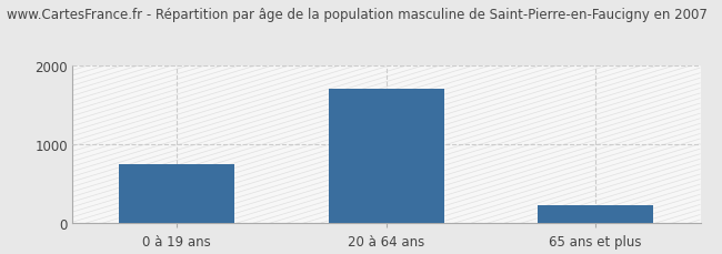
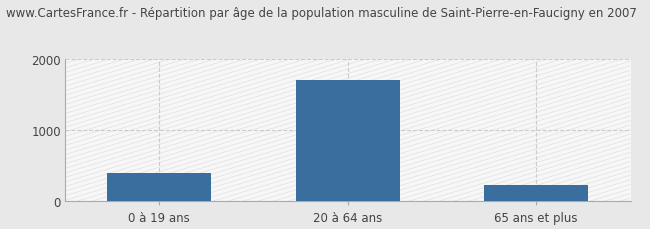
0 à 19 ans: 750 -> 400
